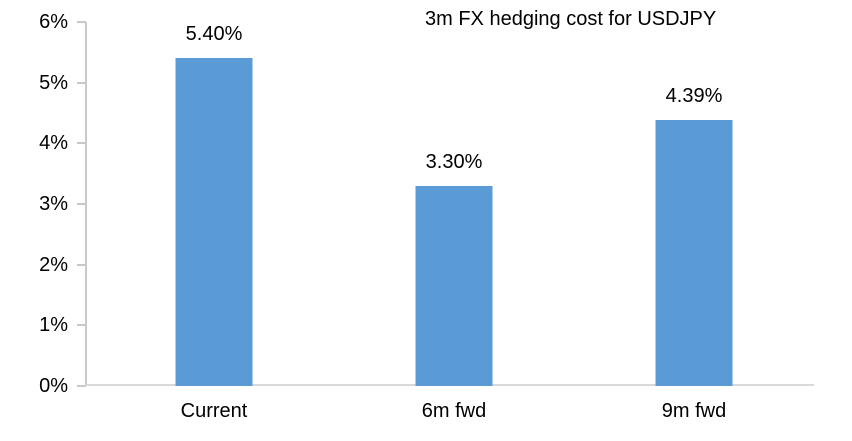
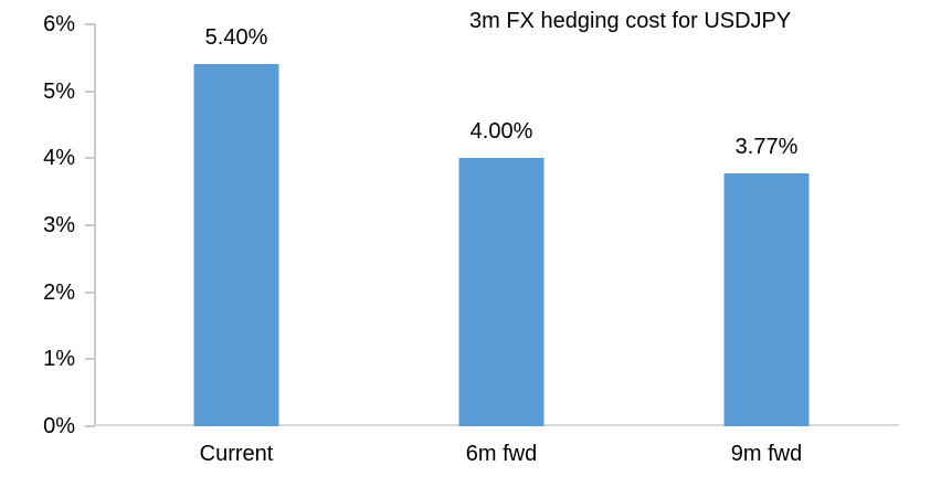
6m fwd: 3.30% -> 4.00%
9m fwd: 4.39% -> 3.77%
